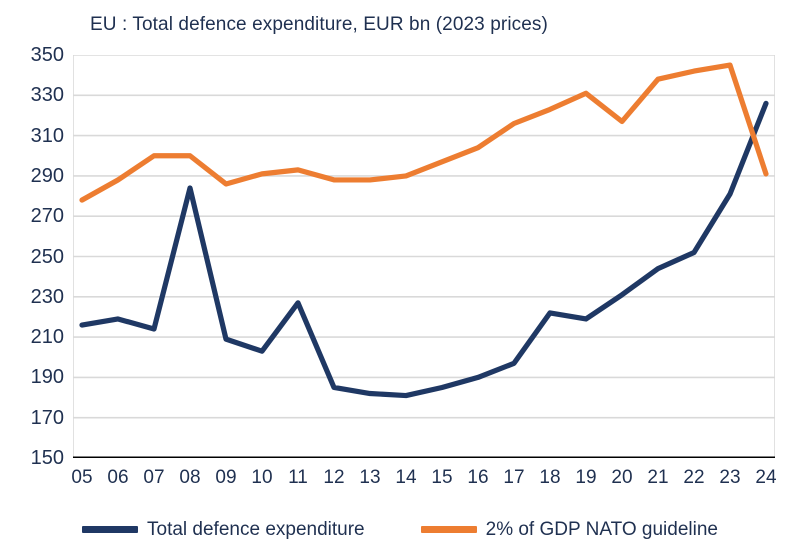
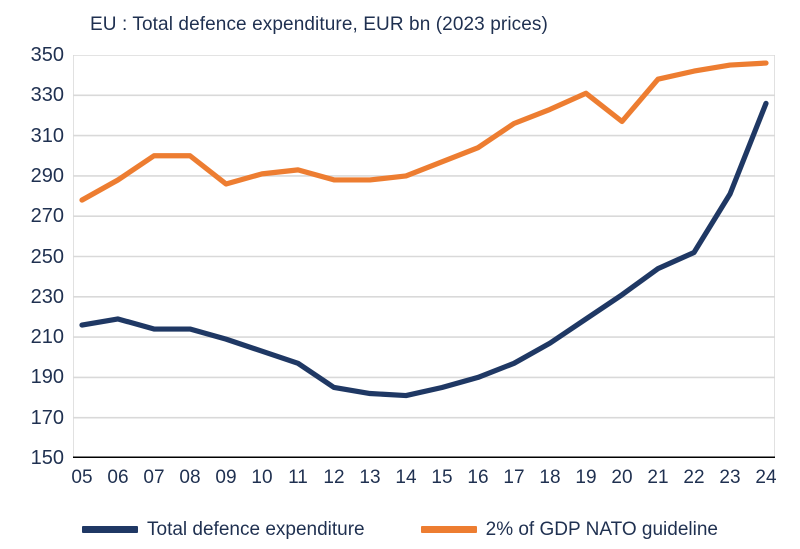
Total defence expenditure/08: 284 -> 214
Total defence expenditure/11: 227 -> 197
Total defence expenditure/18: 222 -> 207
2% of GDP NATO guideline/24: 291 -> 346
